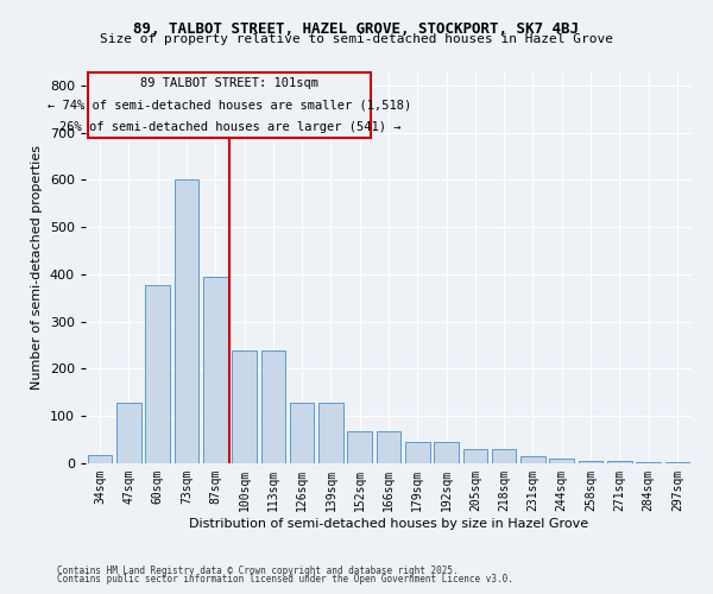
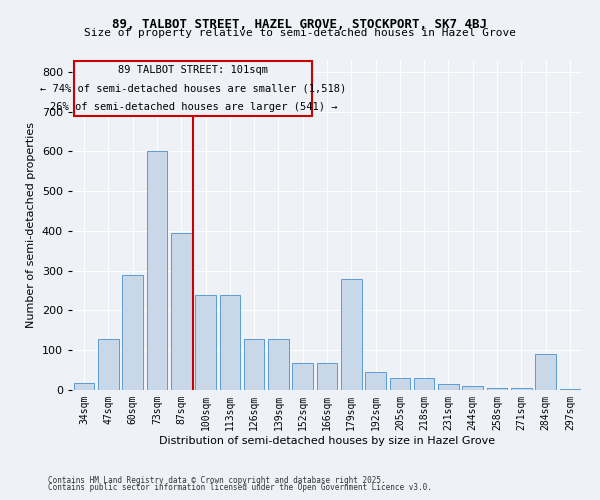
60sqm: 378 -> 290
179sqm: 45 -> 280
284sqm: 3 -> 90
